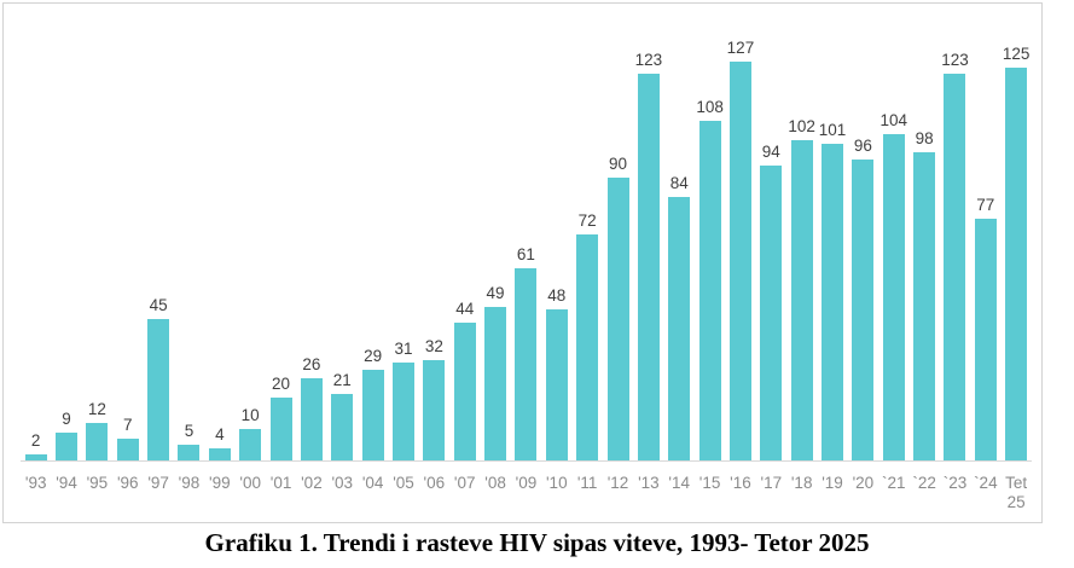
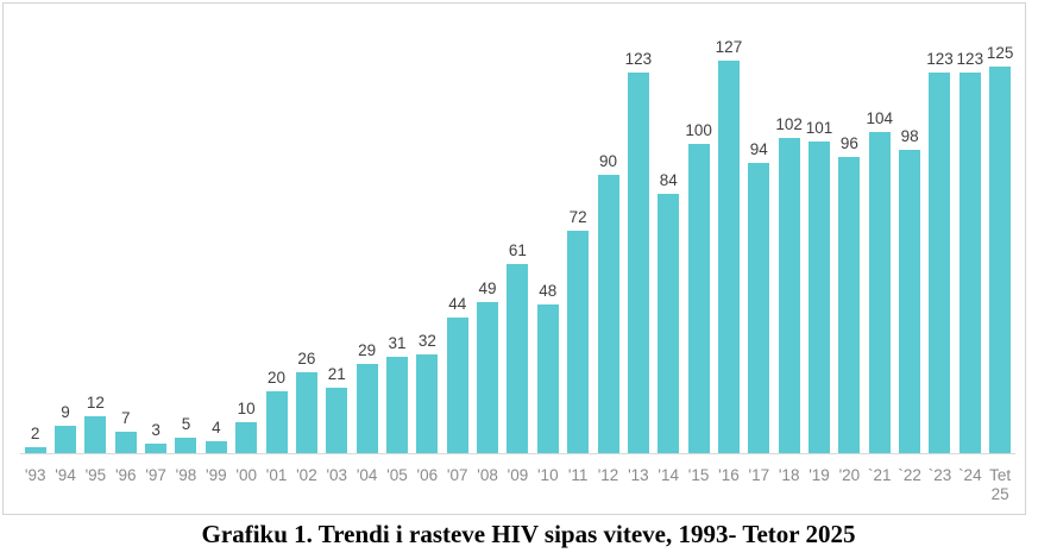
'97: 45 -> 3
'15: 108 -> 100
`24: 77 -> 123
